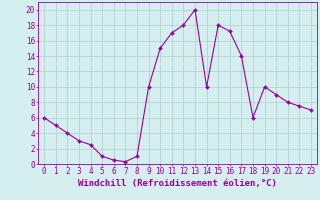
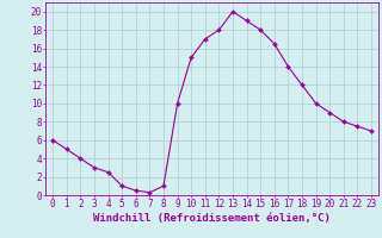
14: 10.0 -> 19.0
16: 17.2 -> 16.5
18: 6.0 -> 12.0
